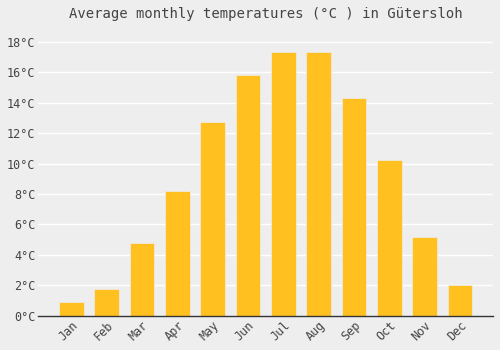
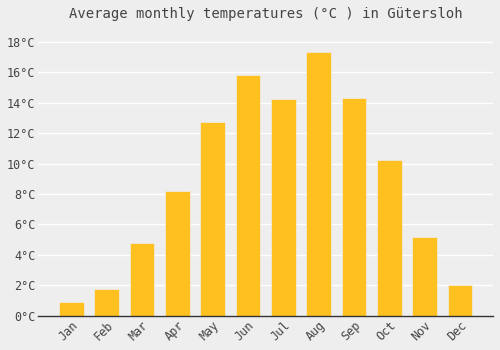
Jul: 17.3°C -> 14.2°C
